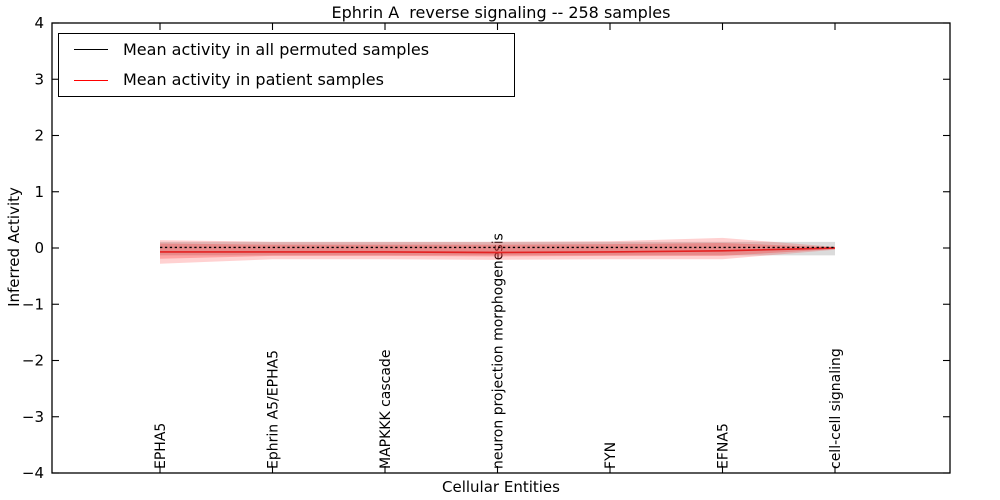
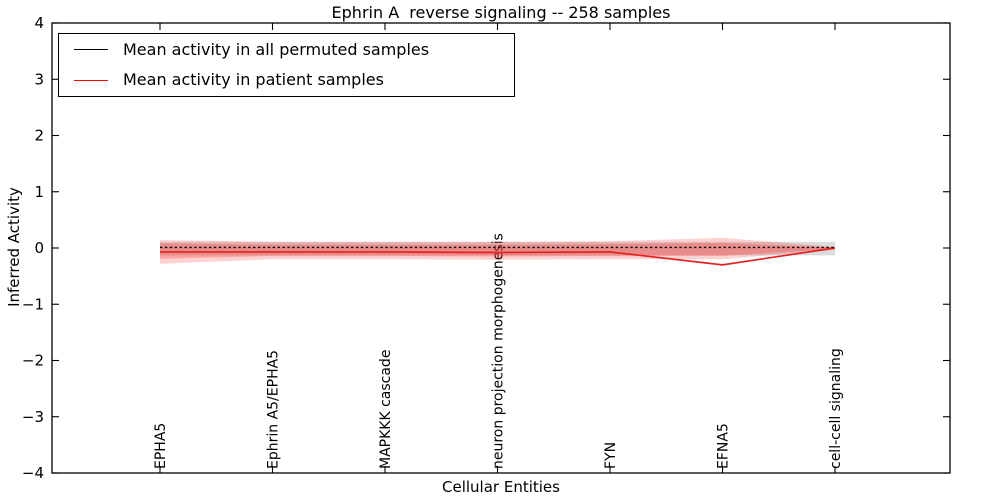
Mean activity in patient samples/EFNA5: -0.1 -> -0.3
